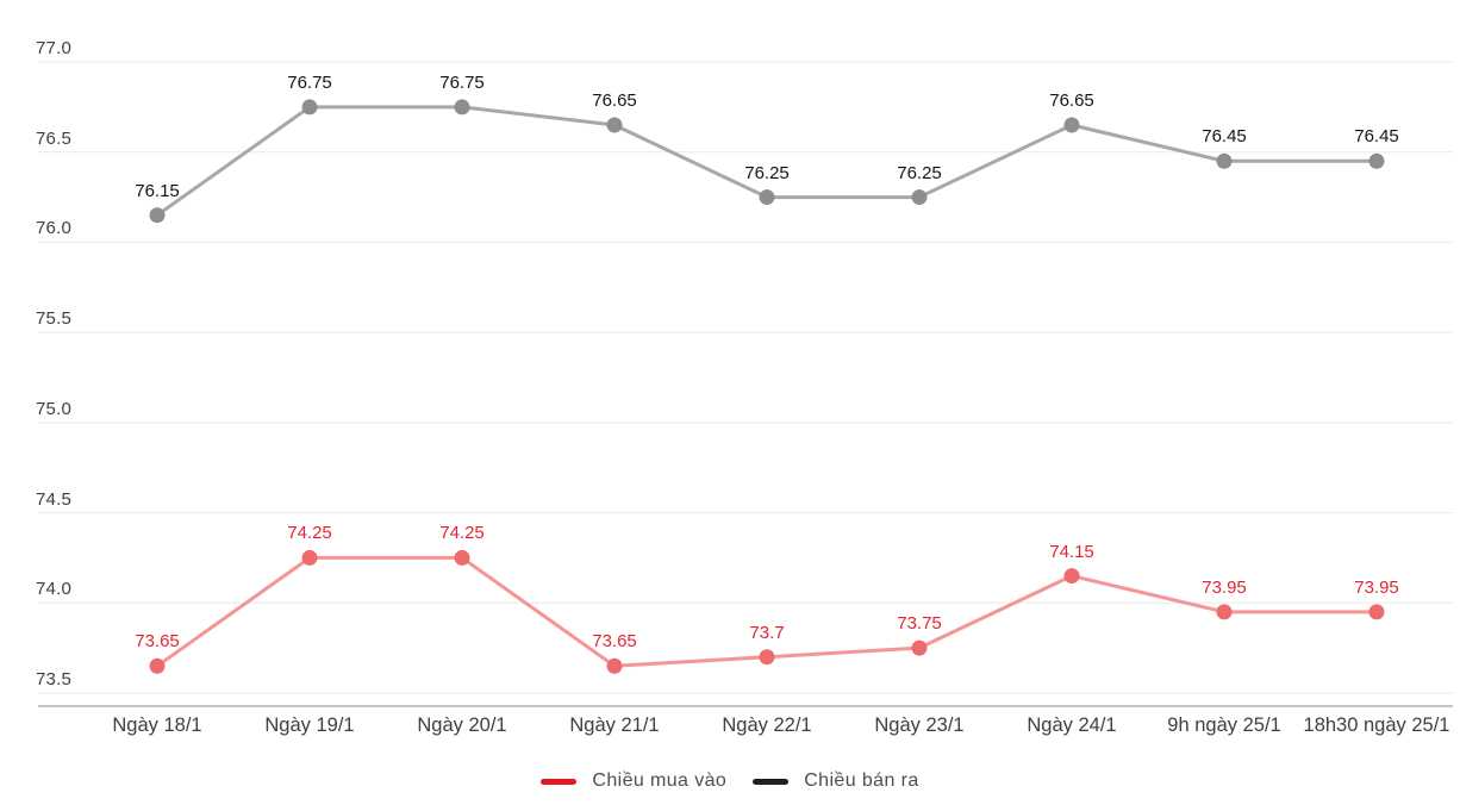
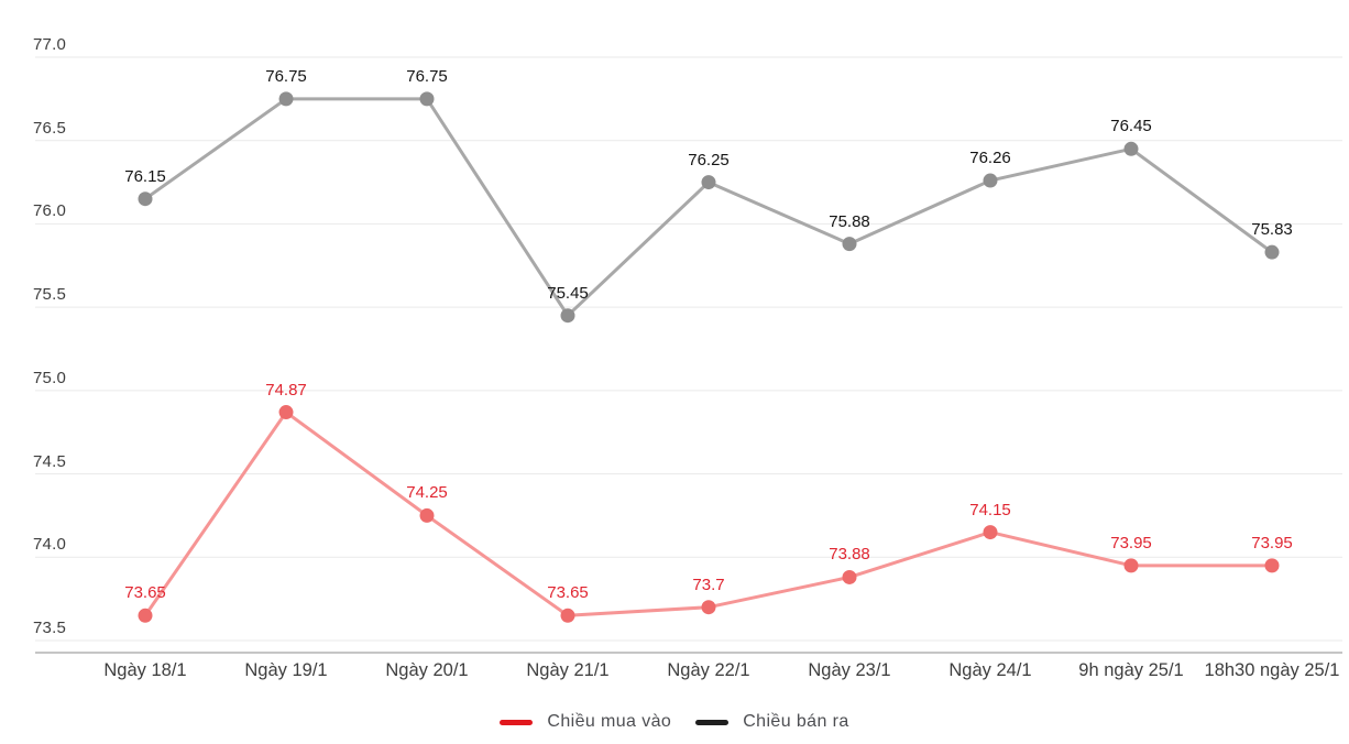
Chiều mua vào/Ngày 19/1: 74.25 -> 74.87
Chiều bán ra/Ngày 21/1: 76.65 -> 75.45
Chiều mua vào/Ngày 23/1: 73.75 -> 73.88
Chiều bán ra/Ngày 23/1: 76.25 -> 75.88
Chiều bán ra/Ngày 24/1: 76.65 -> 76.26
Chiều bán ra/18h30 ngày 25/1: 76.45 -> 75.83
